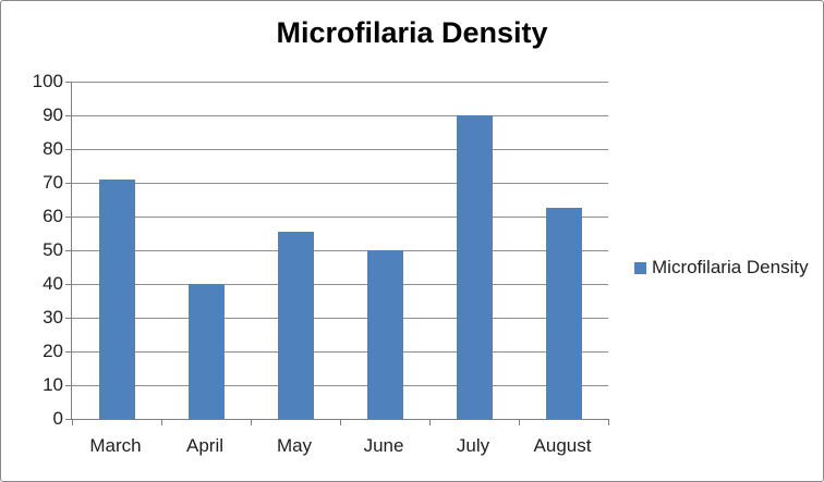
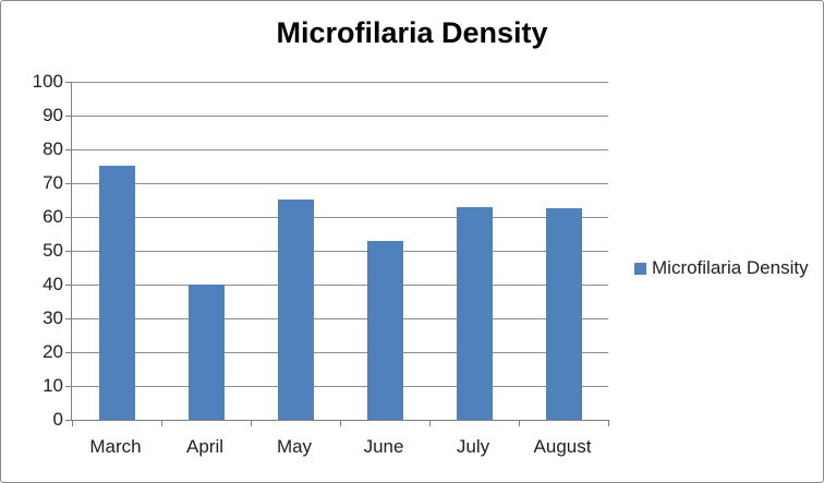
March: 71 -> 75
May: 56 -> 65
June: 50 -> 53
July: 90 -> 63
